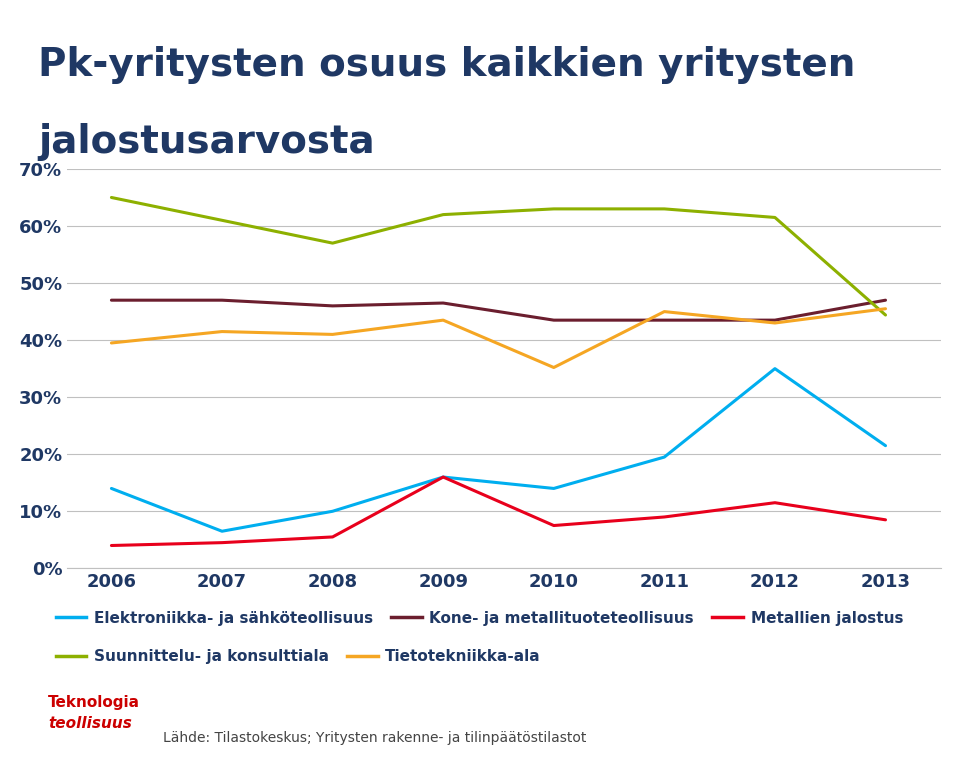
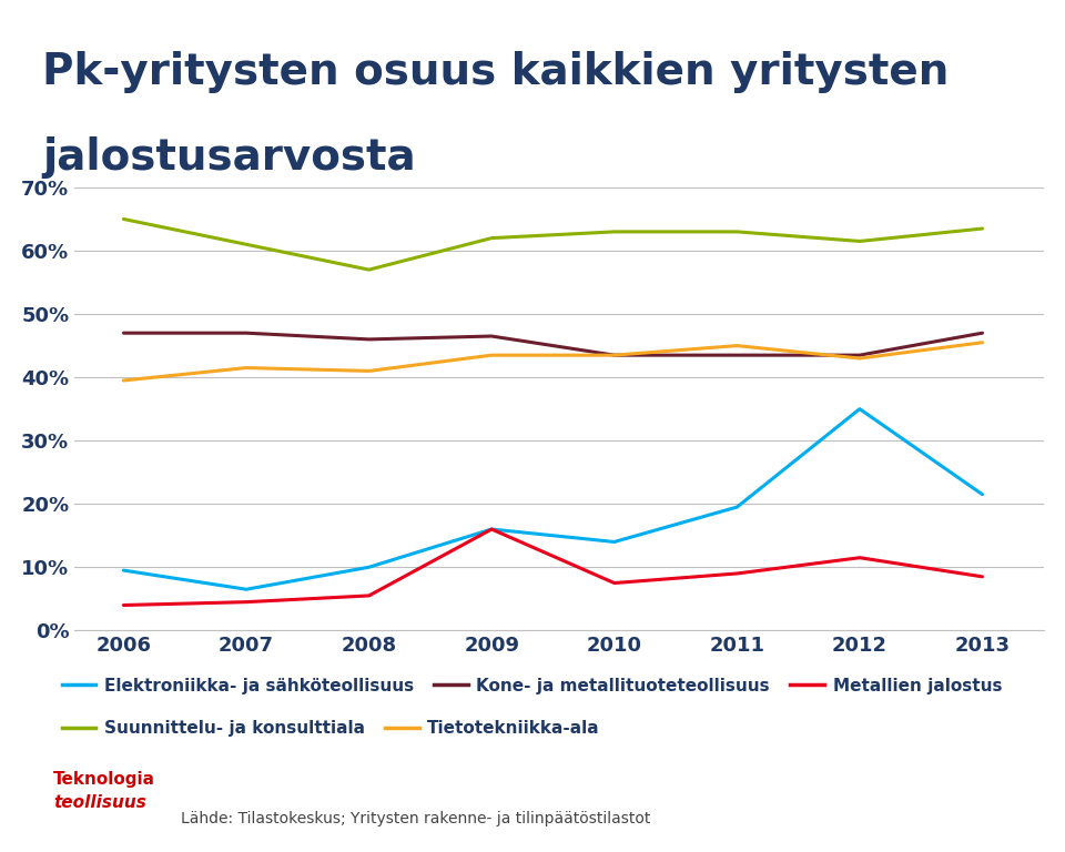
Elektroniikka- ja sähköteollisuus/2006: 14.0% -> 9.5%
Tietotekniikka-ala/2010: 35.2% -> 43.5%
Suunnittelu- ja konsulttiala/2013: 44.4% -> 63.5%
